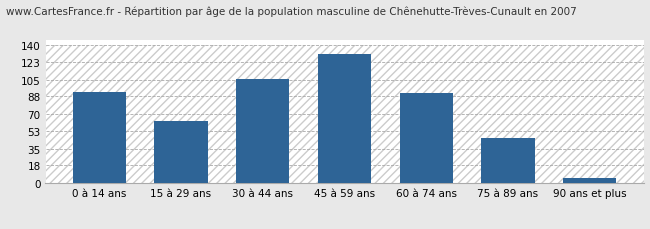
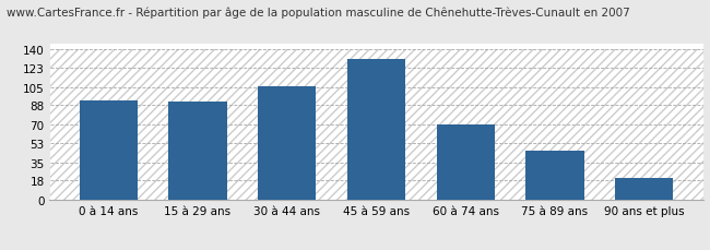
15 à 29 ans: 63 -> 92
60 à 74 ans: 92 -> 70
90 ans et plus: 5 -> 20
